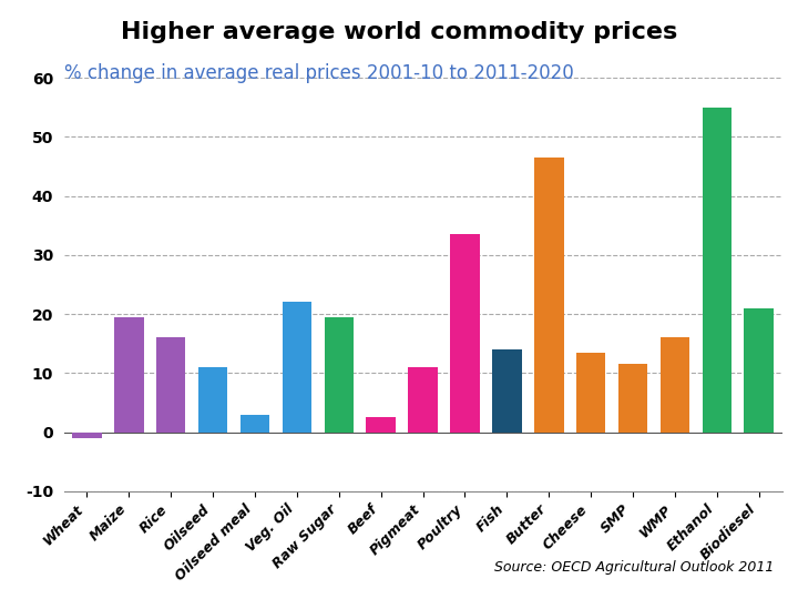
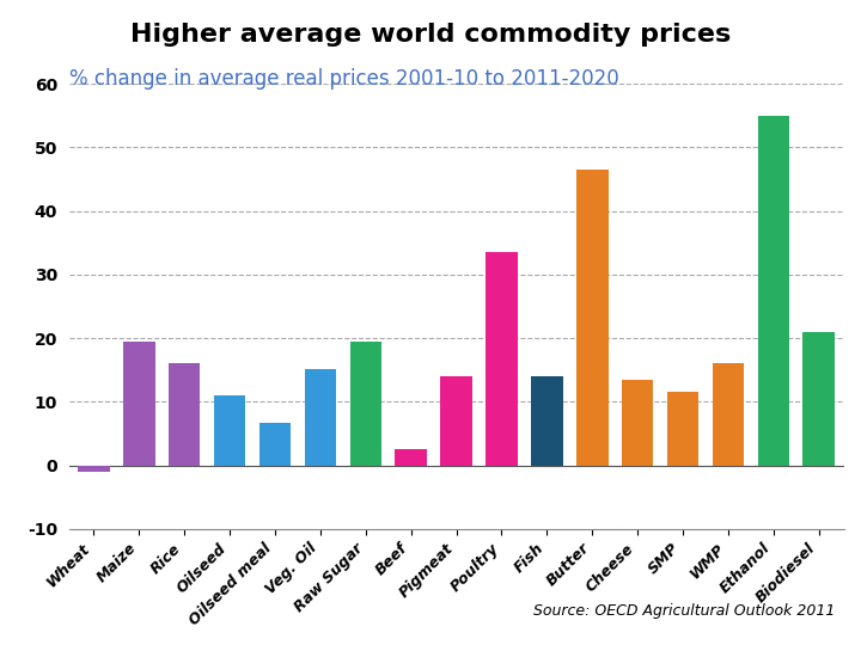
Oilseed meal: 3.0 -> 6.6
Veg. Oil: 22.0 -> 15.2
Pigmeat: 11.0 -> 14.0
